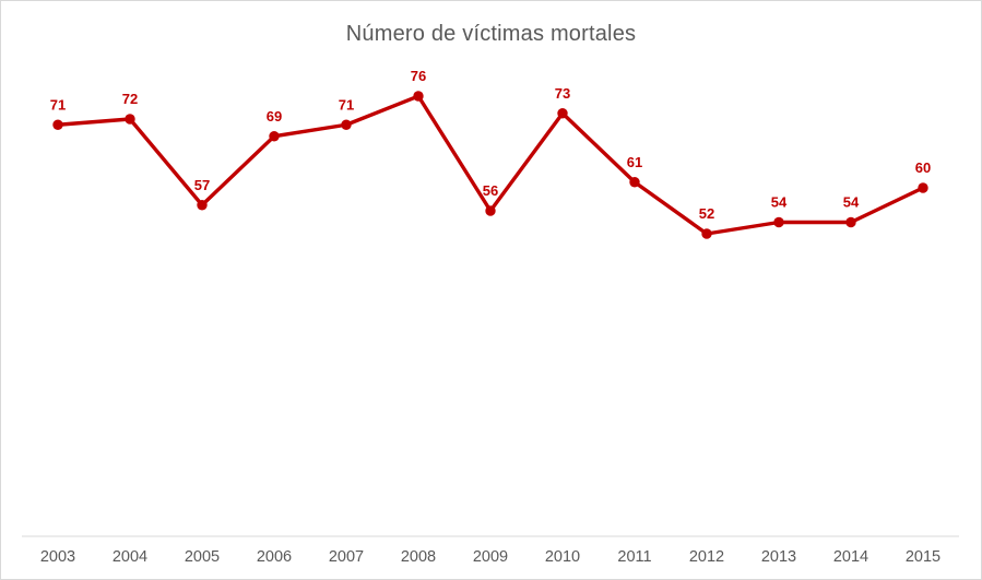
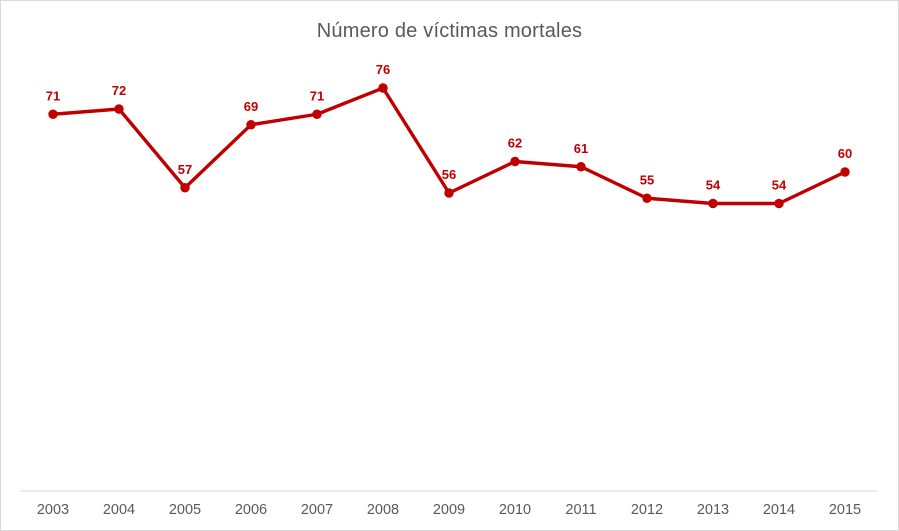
2010: 73 -> 62
2012: 52 -> 55
